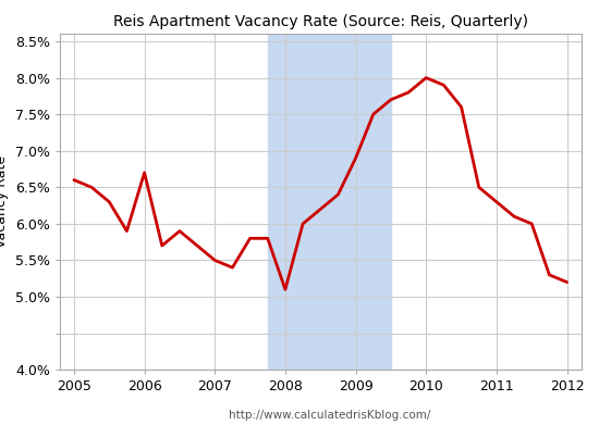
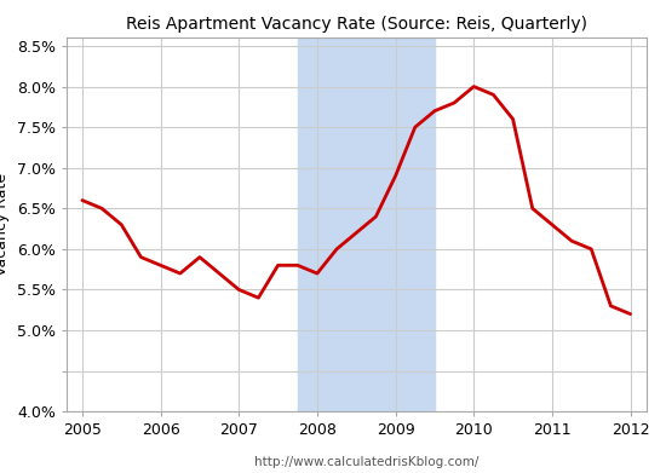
2006: 6.7% -> 5.8%
2008: 5.1% -> 5.7%
